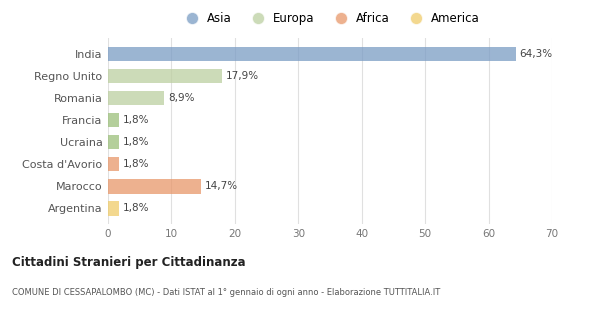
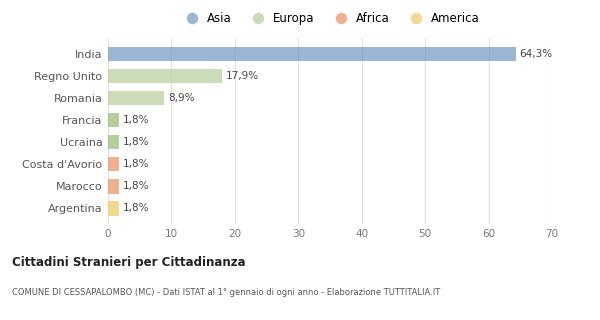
Marocco: 14,7% -> 1,8%
